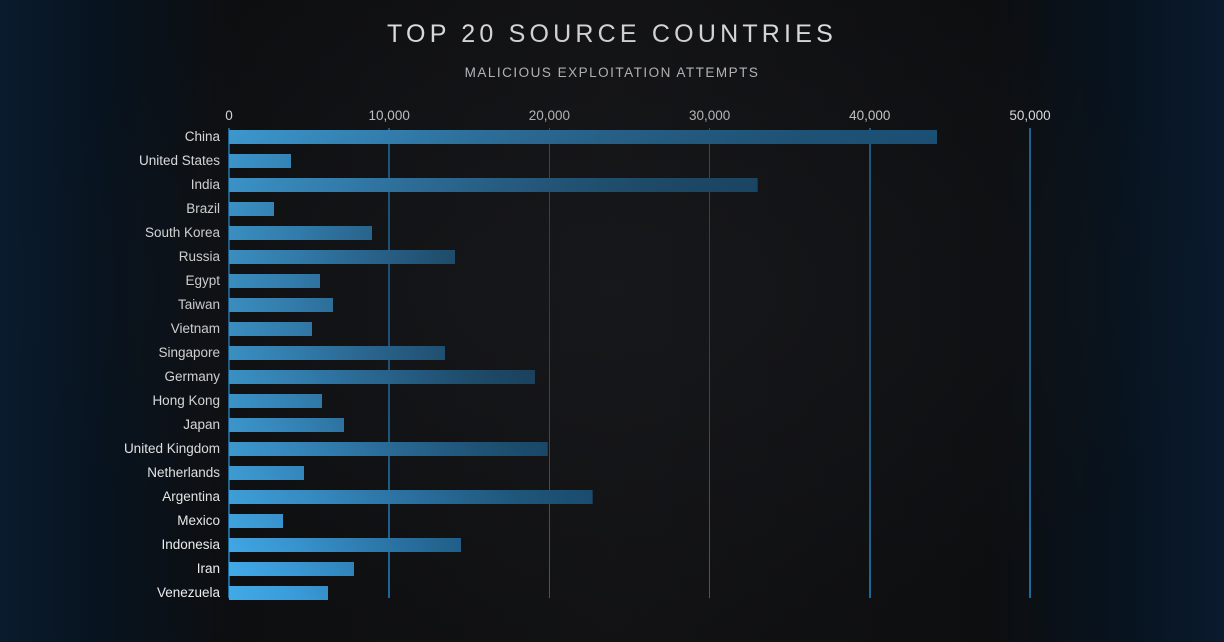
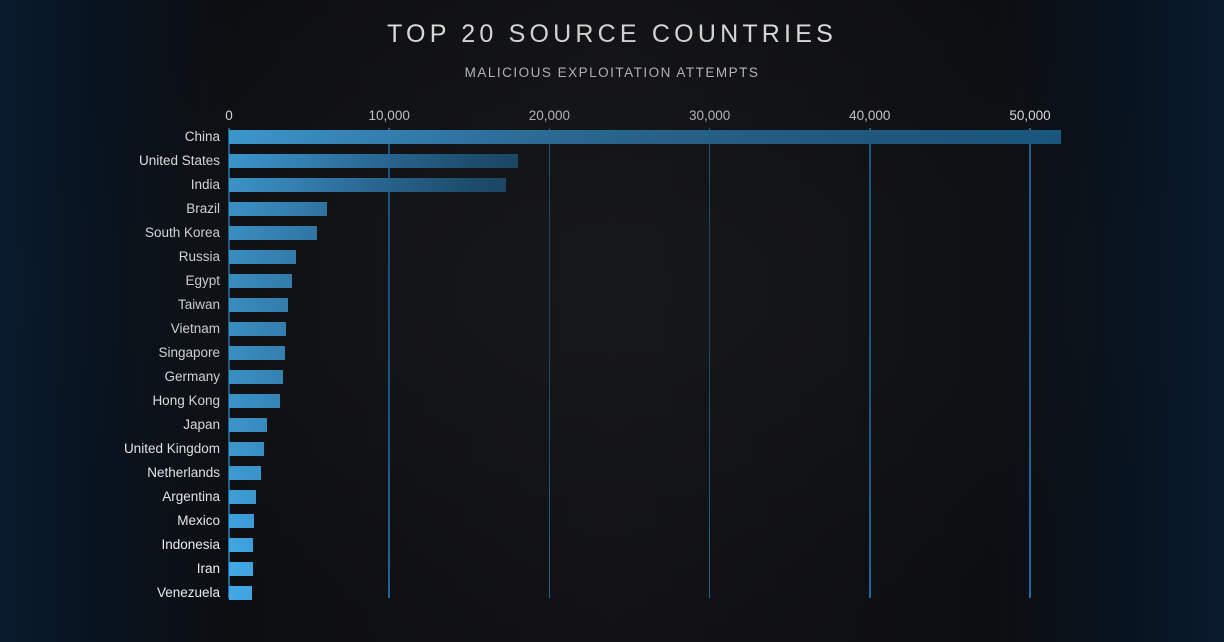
China: 44200 -> 52000
United States: 3900 -> 18000
India: 33000 -> 17300
Brazil: 2800 -> 6100
South Korea: 8900 -> 5500
Russia: 14100 -> 4200
Egypt: 5700 -> 3900
Taiwan: 6500 -> 3700
Vietnam: 5200 -> 3600
Singapore: 13500 -> 3500
Germany: 19100 -> 3400
Hong Kong: 5800 -> 3200
Japan: 7200 -> 2400
United Kingdom: 19900 -> 2200
Netherlands: 4700 -> 2000
Argentina: 22700 -> 1700
Mexico: 3400 -> 1600
Indonesia: 14500 -> 1500
Iran: 7800 -> 1500
Venezuela: 6200 -> 1400
